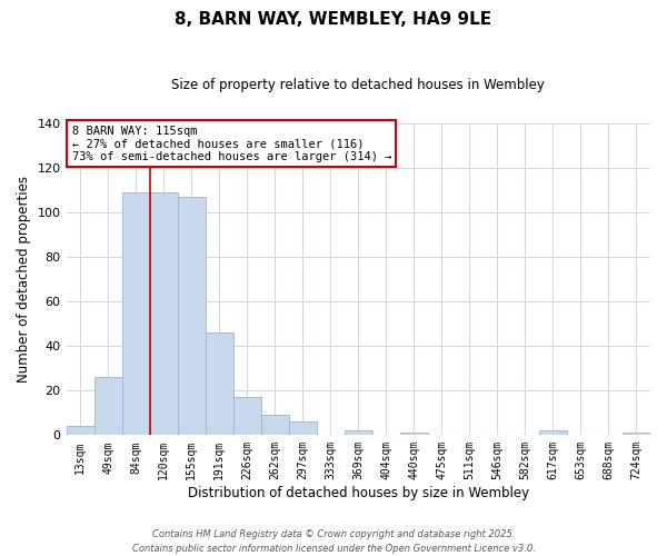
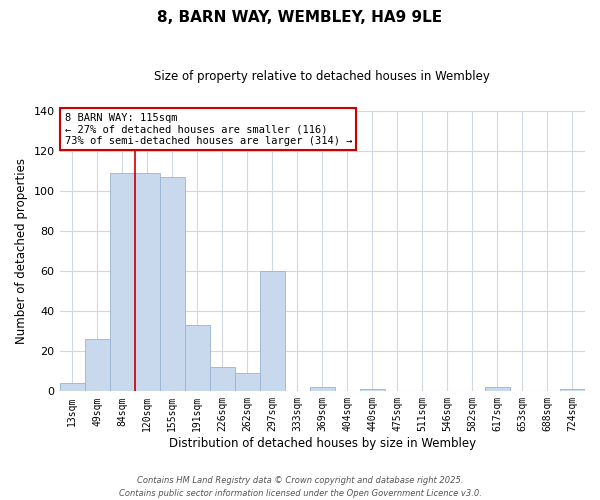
191sqm: 46 -> 33
226sqm: 17 -> 12
297sqm: 6 -> 60
